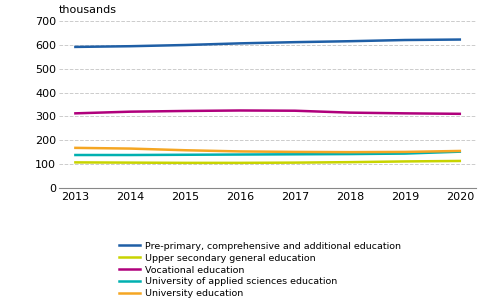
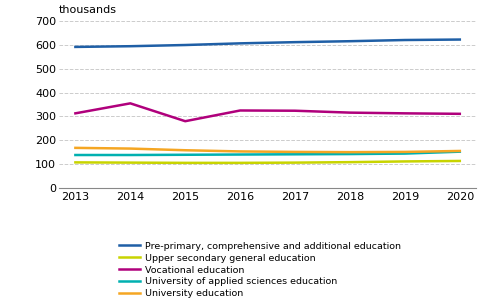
Vocational education/2014: 320 -> 355
Vocational education/2015: 323 -> 280
